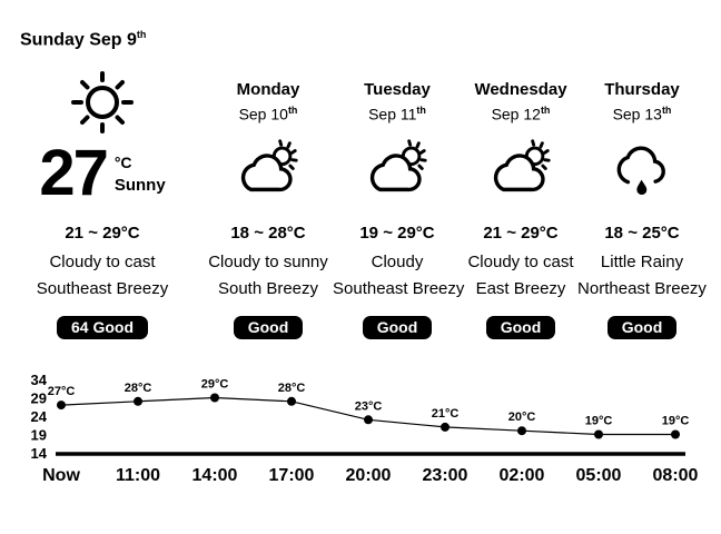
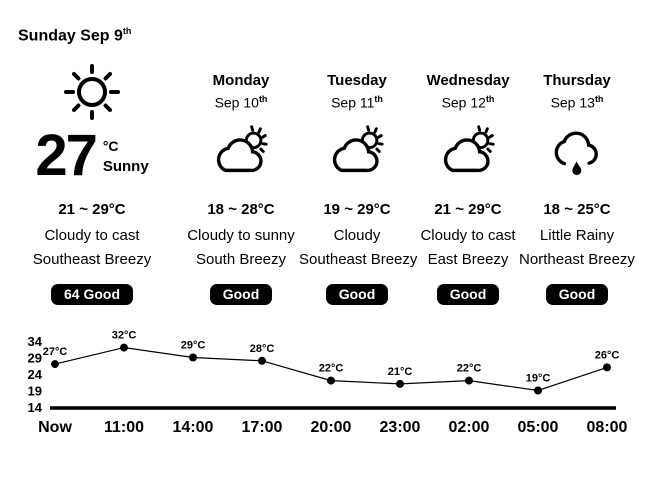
11:00: 28°C -> 32°C
20:00: 23°C -> 22°C
02:00: 20°C -> 22°C
08:00: 19°C -> 26°C
